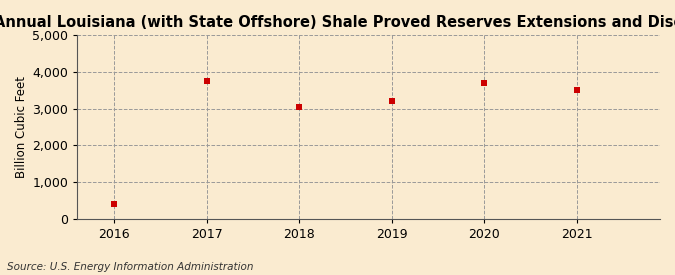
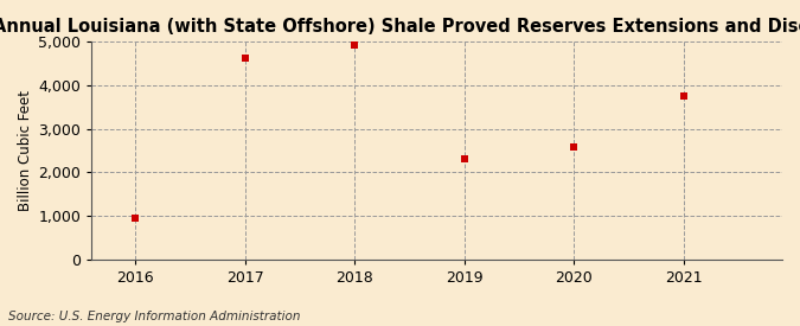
2016: 400 -> 950
2017: 3,750 -> 4,620
2018: 3,050 -> 4,930
2019: 3,200 -> 2,320
2020: 3,700 -> 2,570
2021: 3,500 -> 3,760
